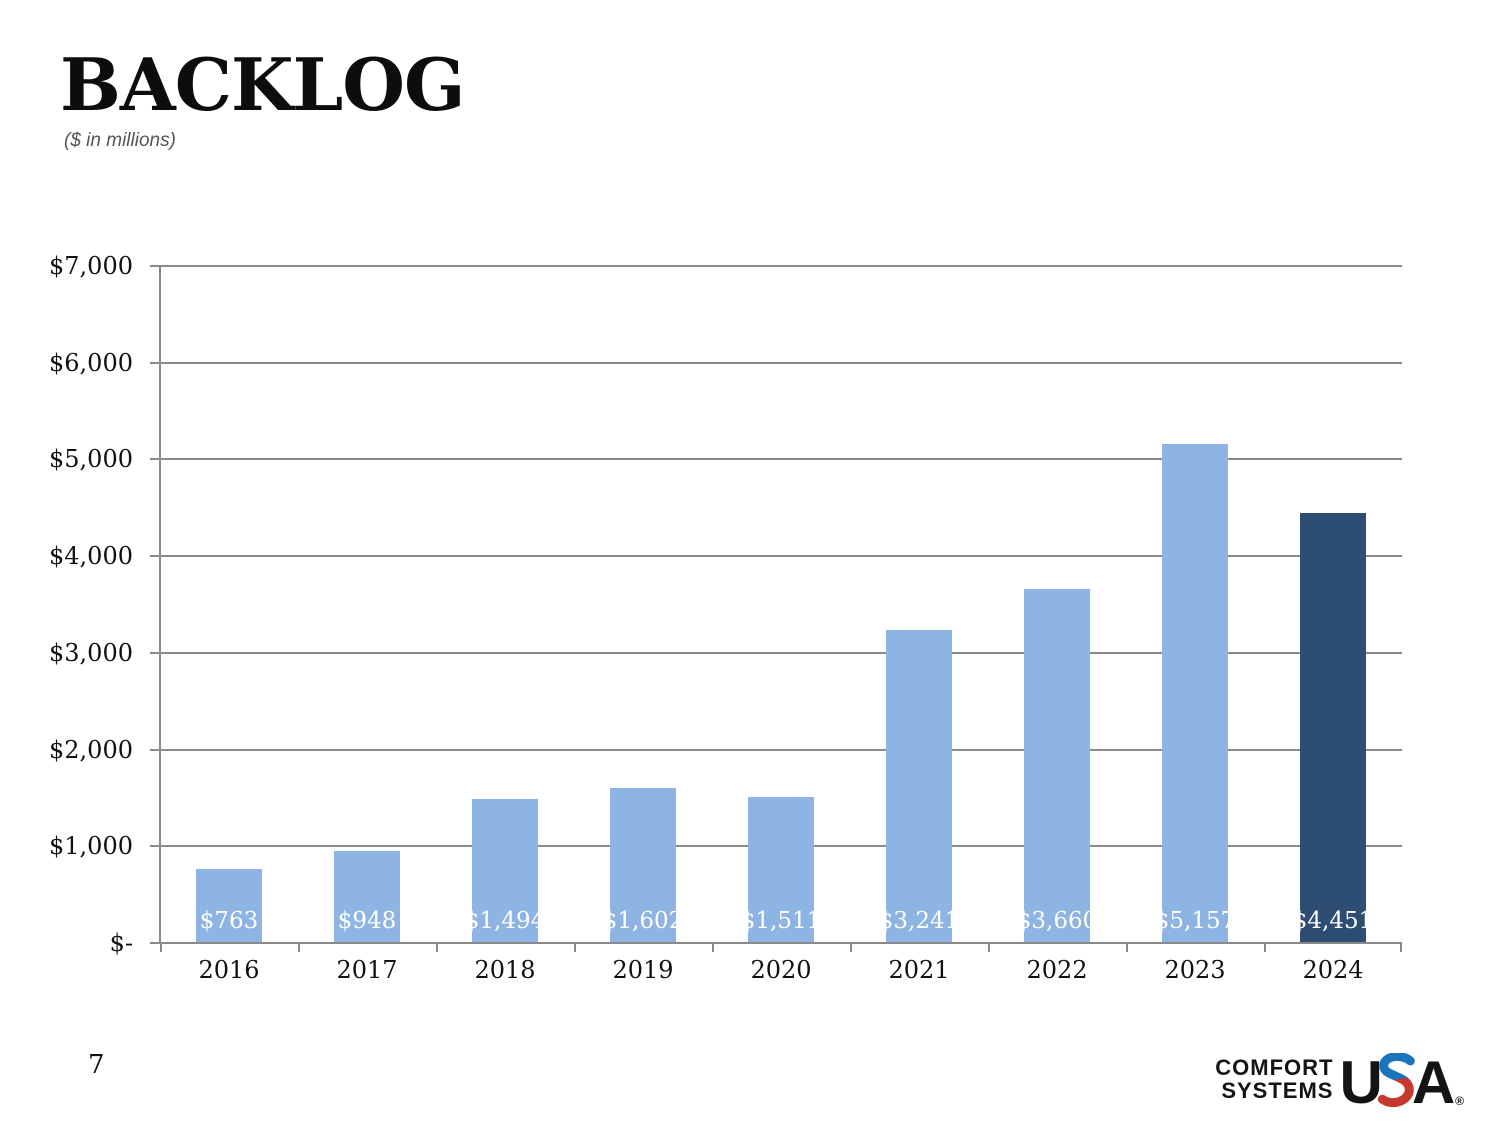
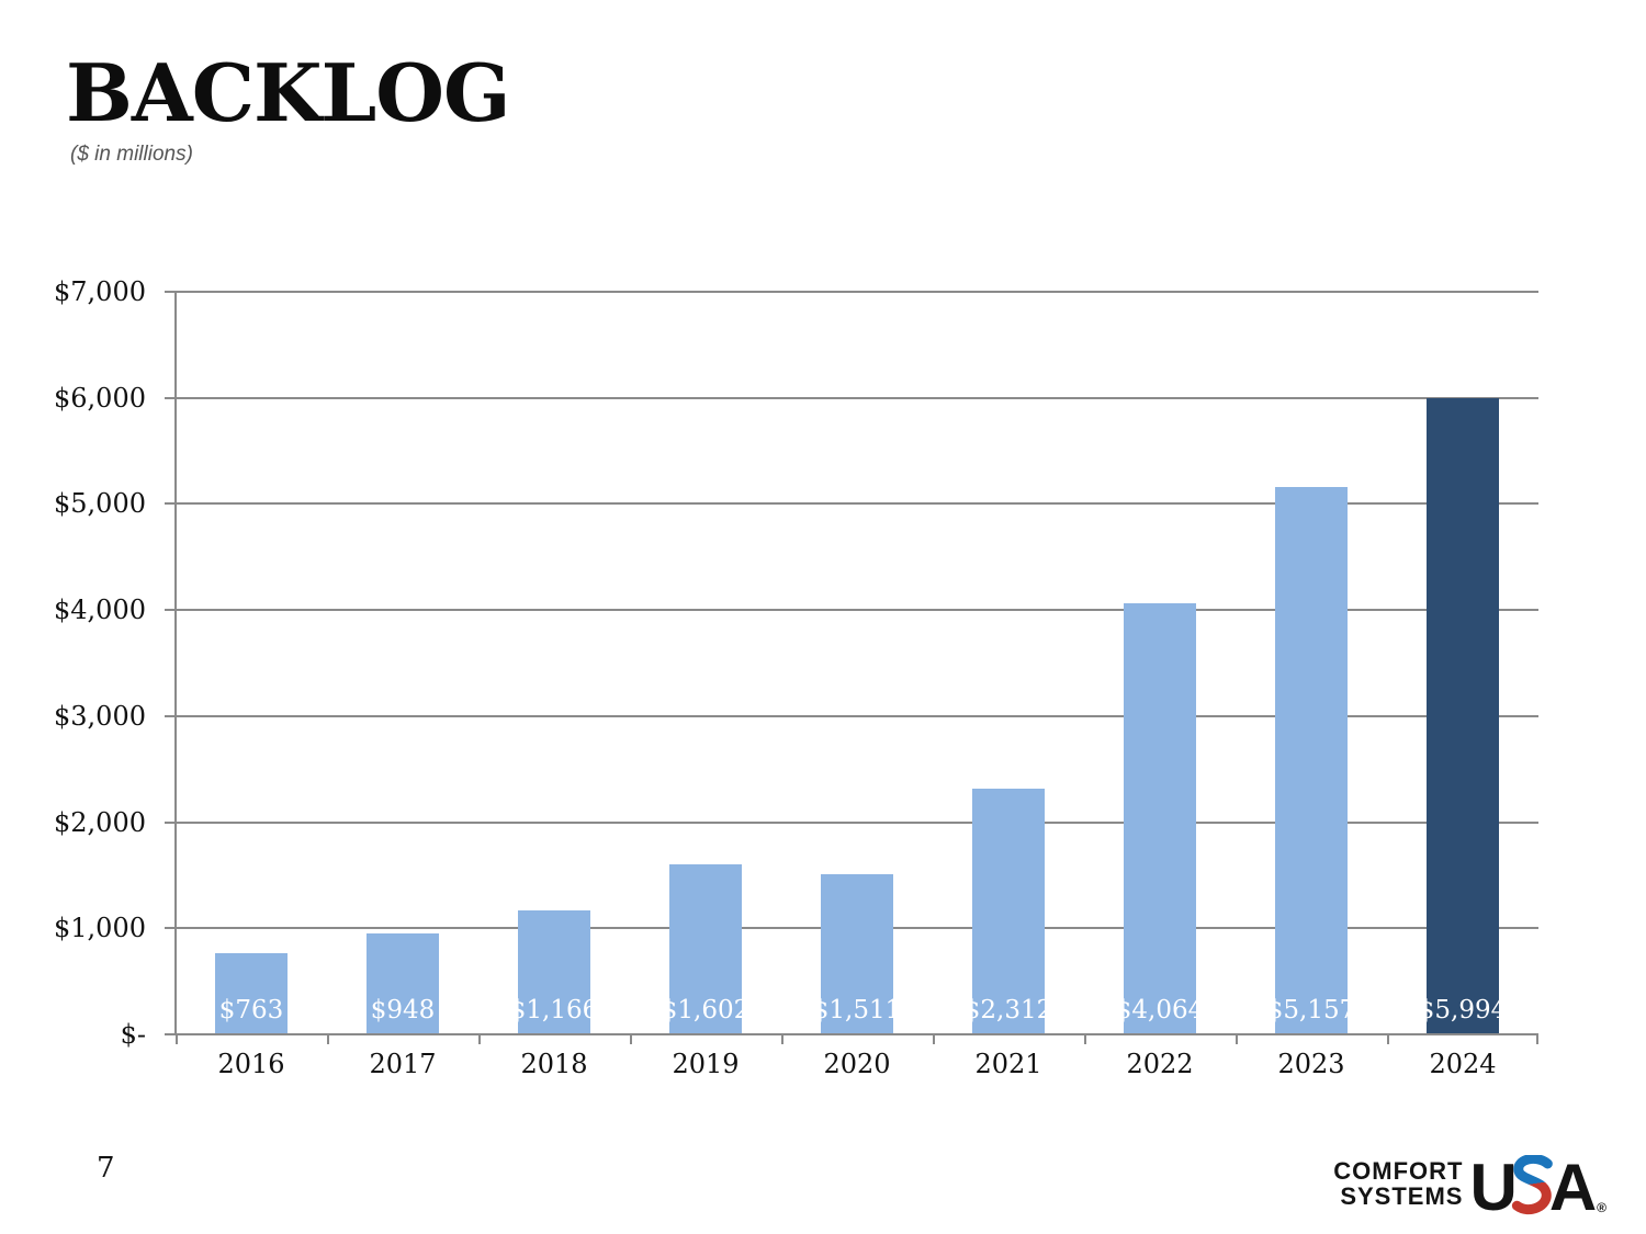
2018: $1,494 -> $1,166
2021: $3,241 -> $2,312
2022: $3,660 -> $4,064
2024: $4,451 -> $5,994
